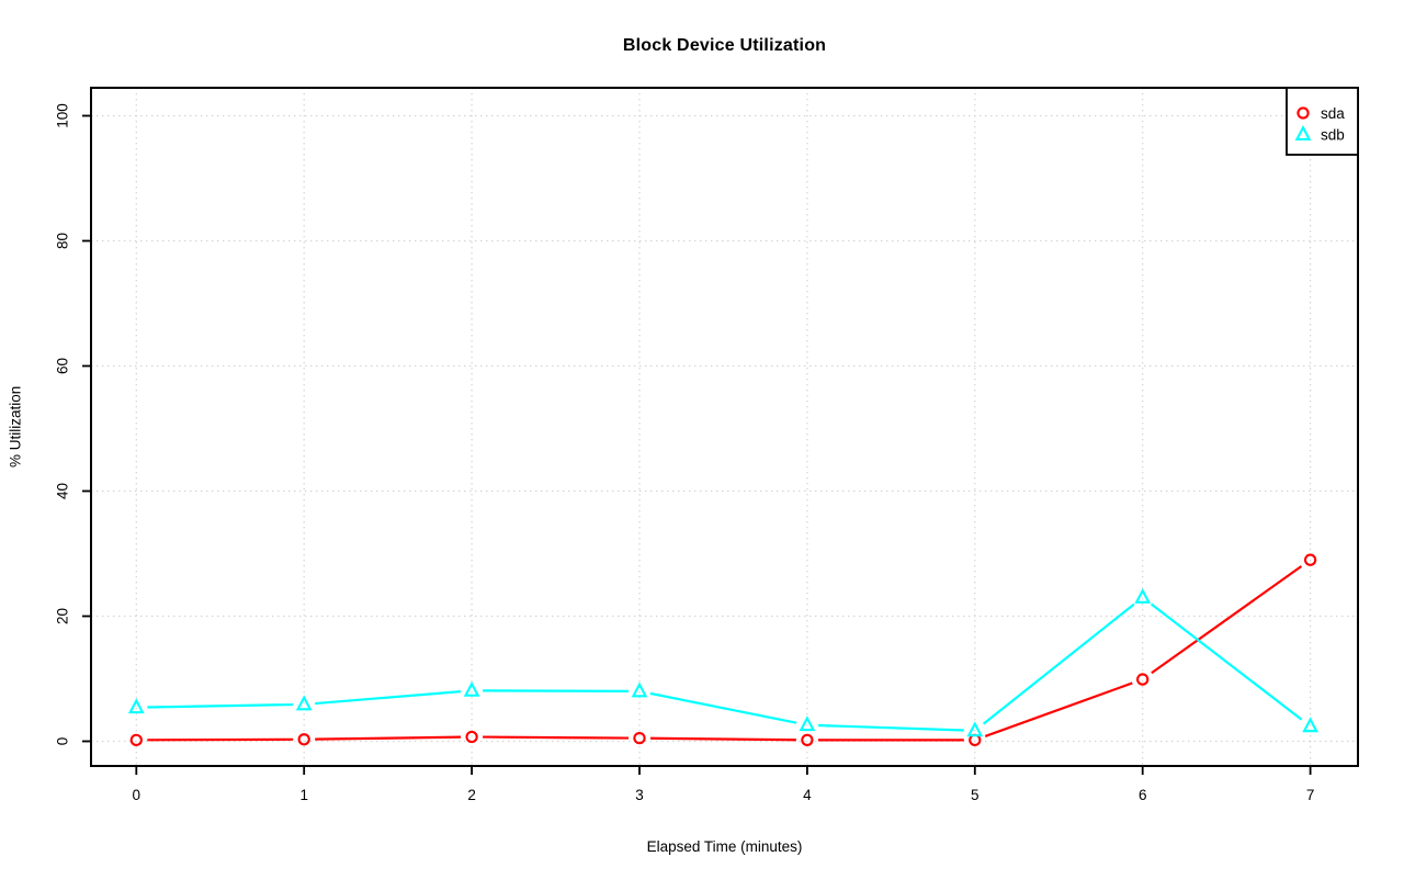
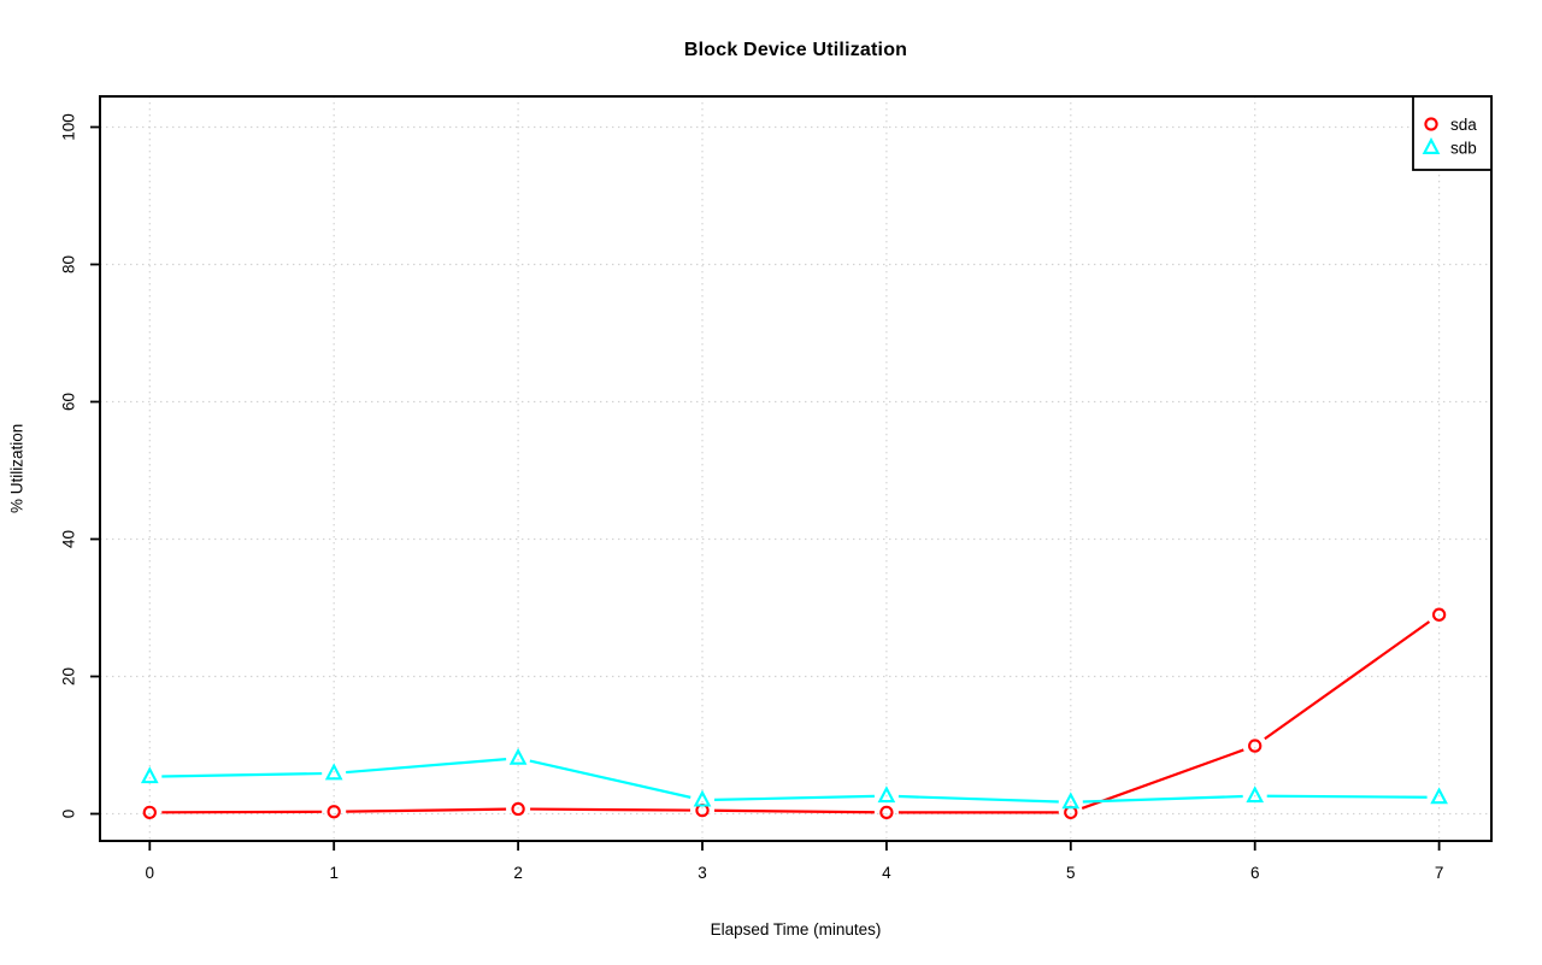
sdb/3: 8 -> 2
sdb/6: 23 -> 3
